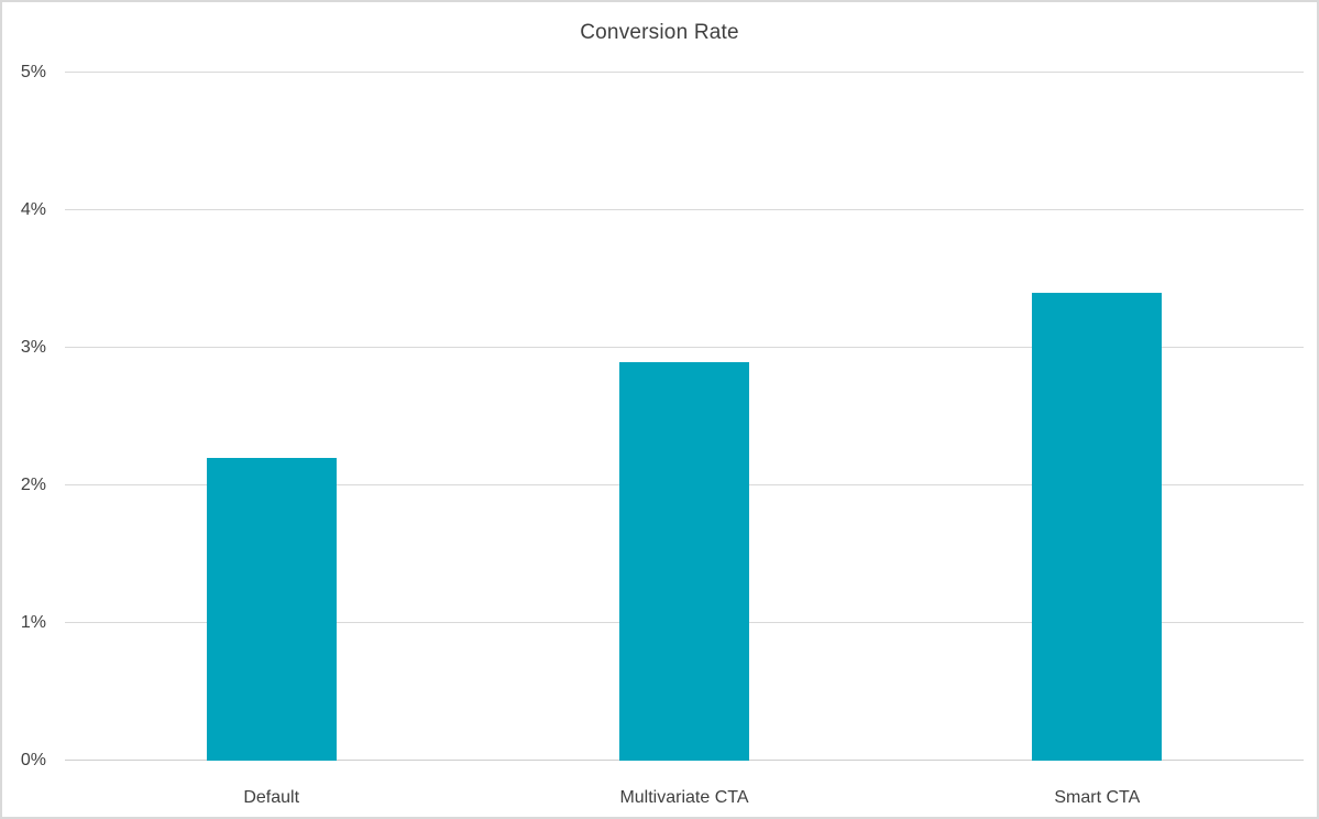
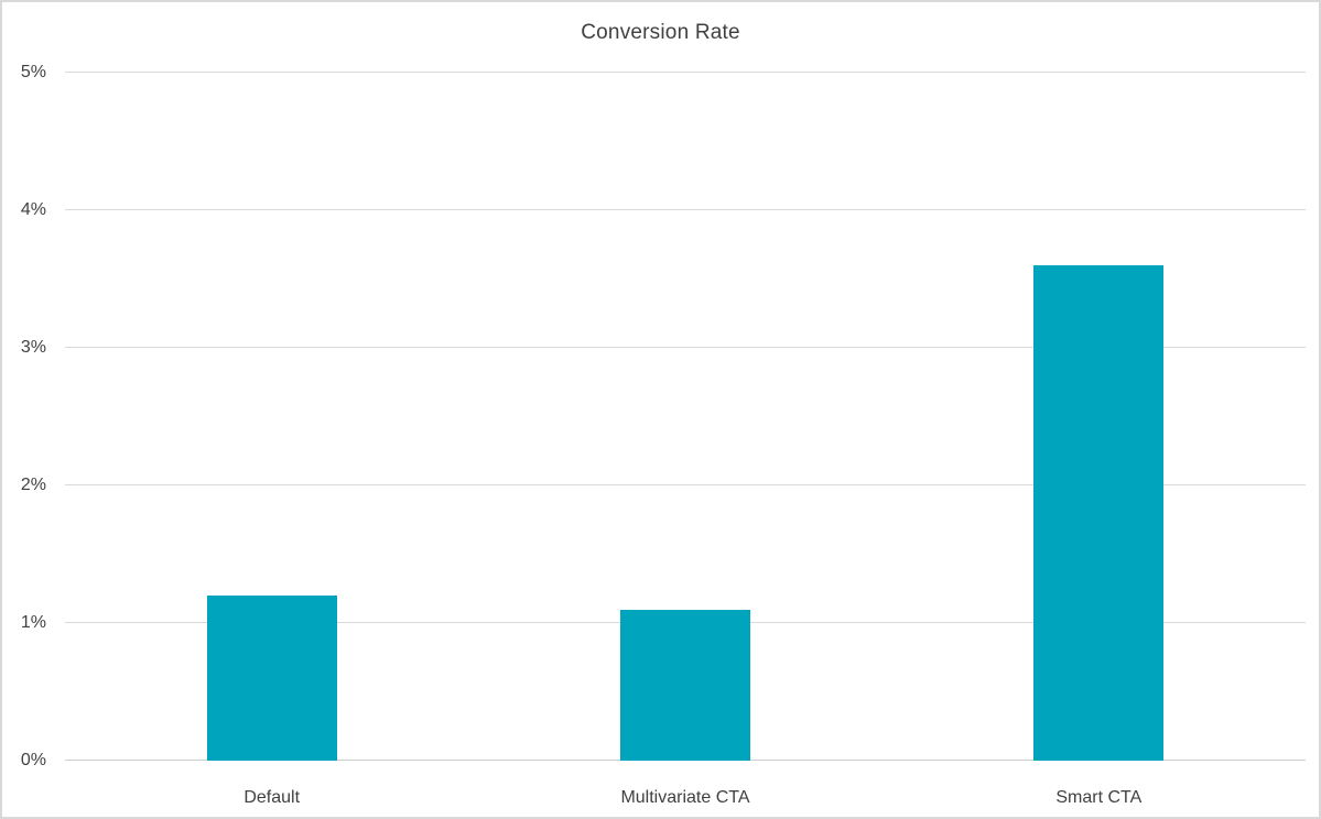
Default: 2.2% -> 1.2%
Multivariate CTA: 2.9% -> 1.1%
Smart CTA: 3.4% -> 3.6%
